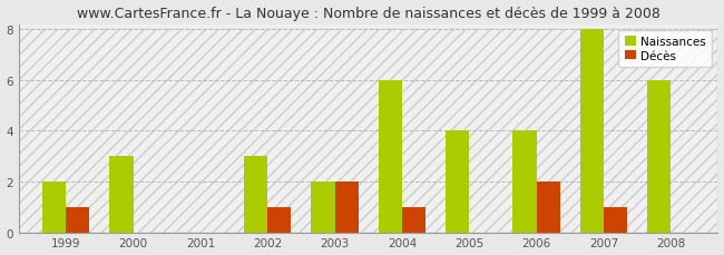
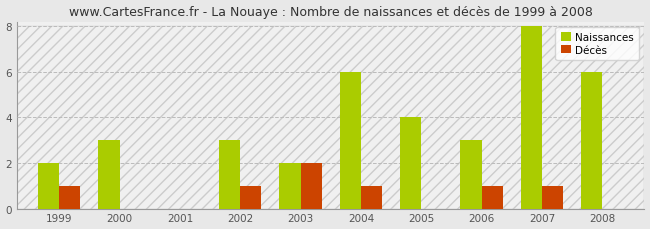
Naissances/2006: 4 -> 3
Décès/2006: 2 -> 1
